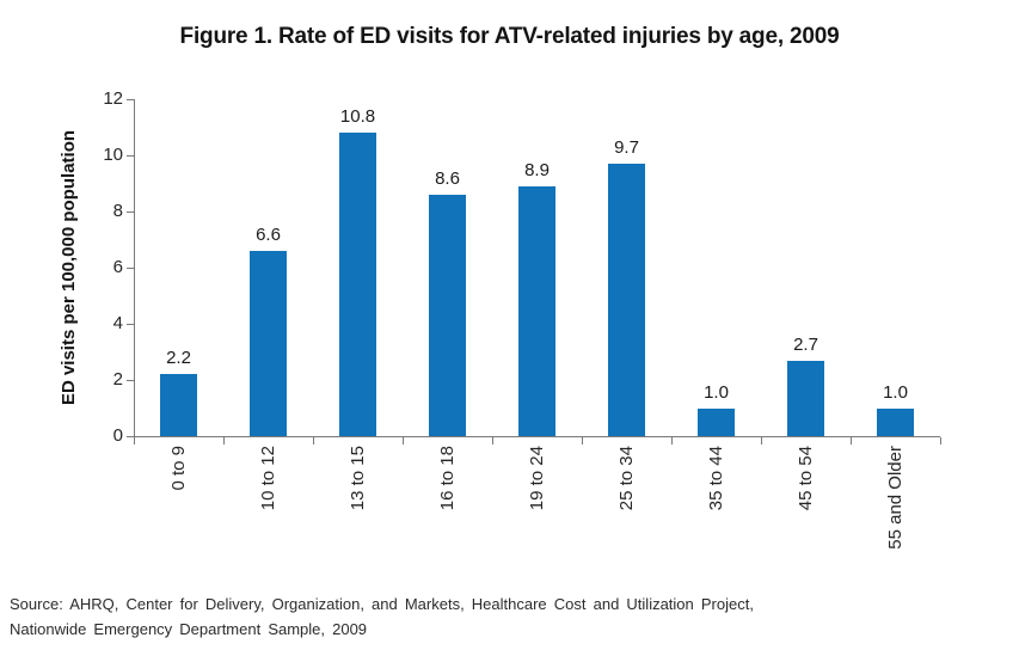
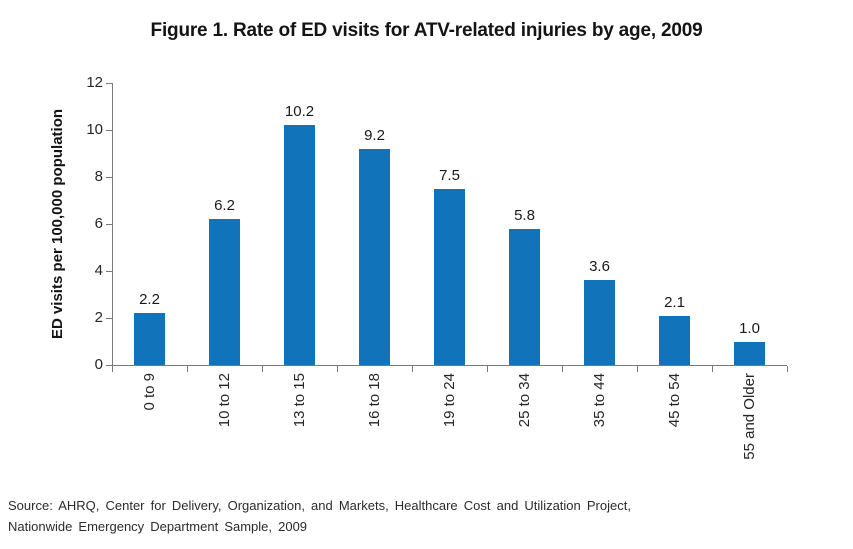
10 to 12: 6.6 -> 6.2
13 to 15: 10.8 -> 10.2
16 to 18: 8.6 -> 9.2
19 to 24: 8.9 -> 7.5
25 to 34: 9.7 -> 5.8
35 to 44: 1.0 -> 3.6
45 to 54: 2.7 -> 2.1
